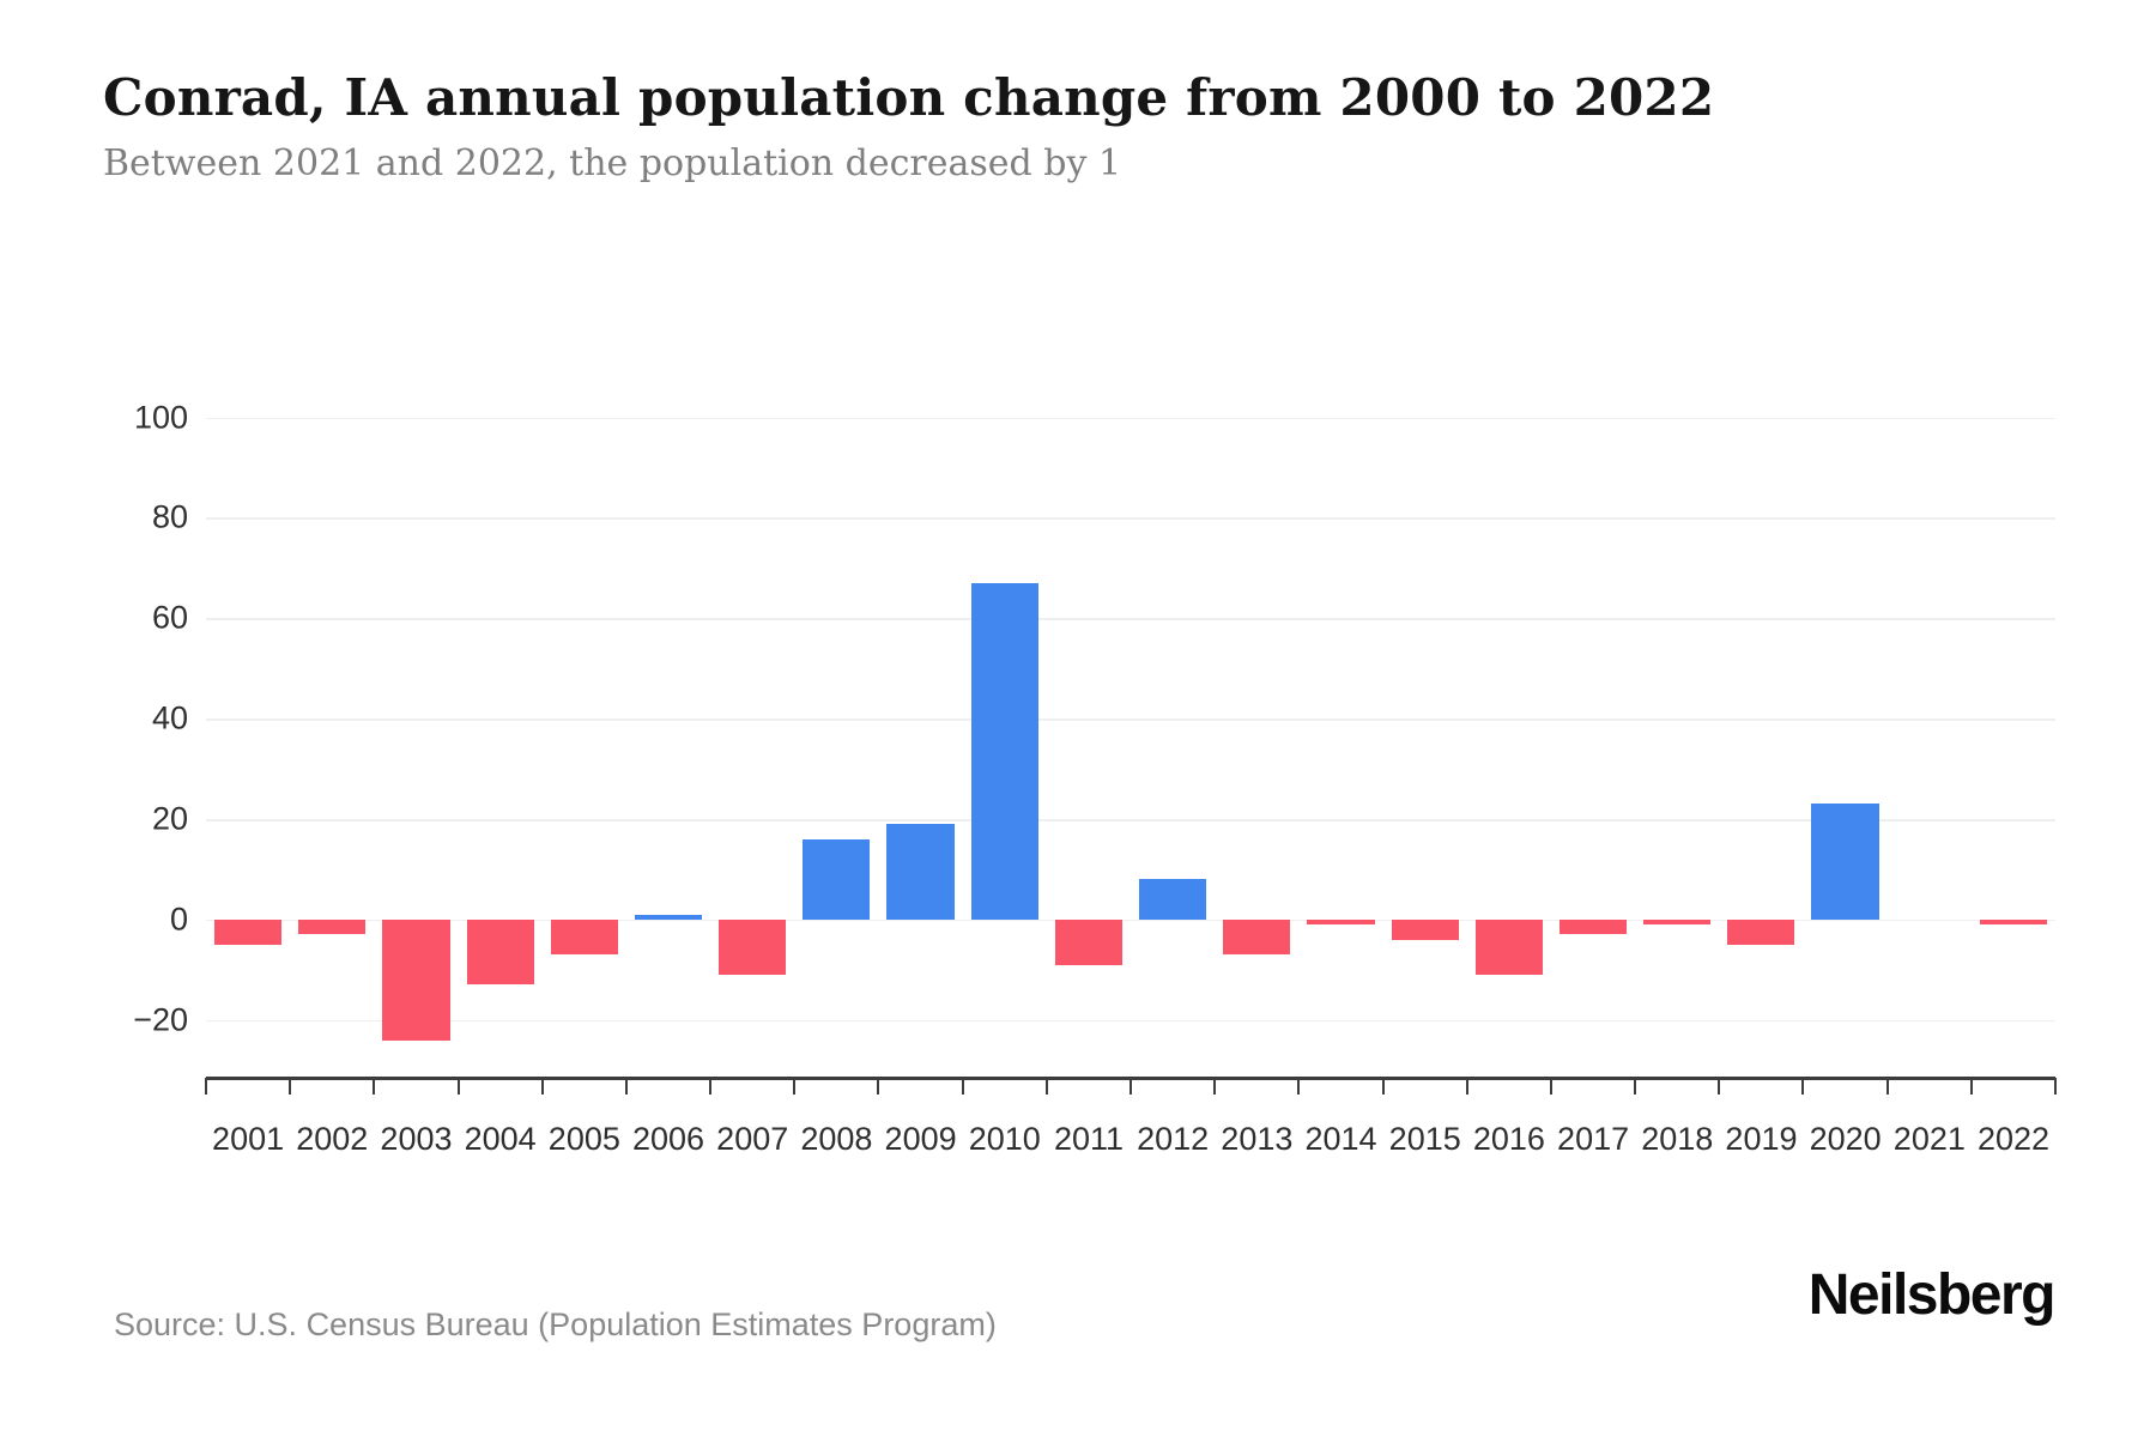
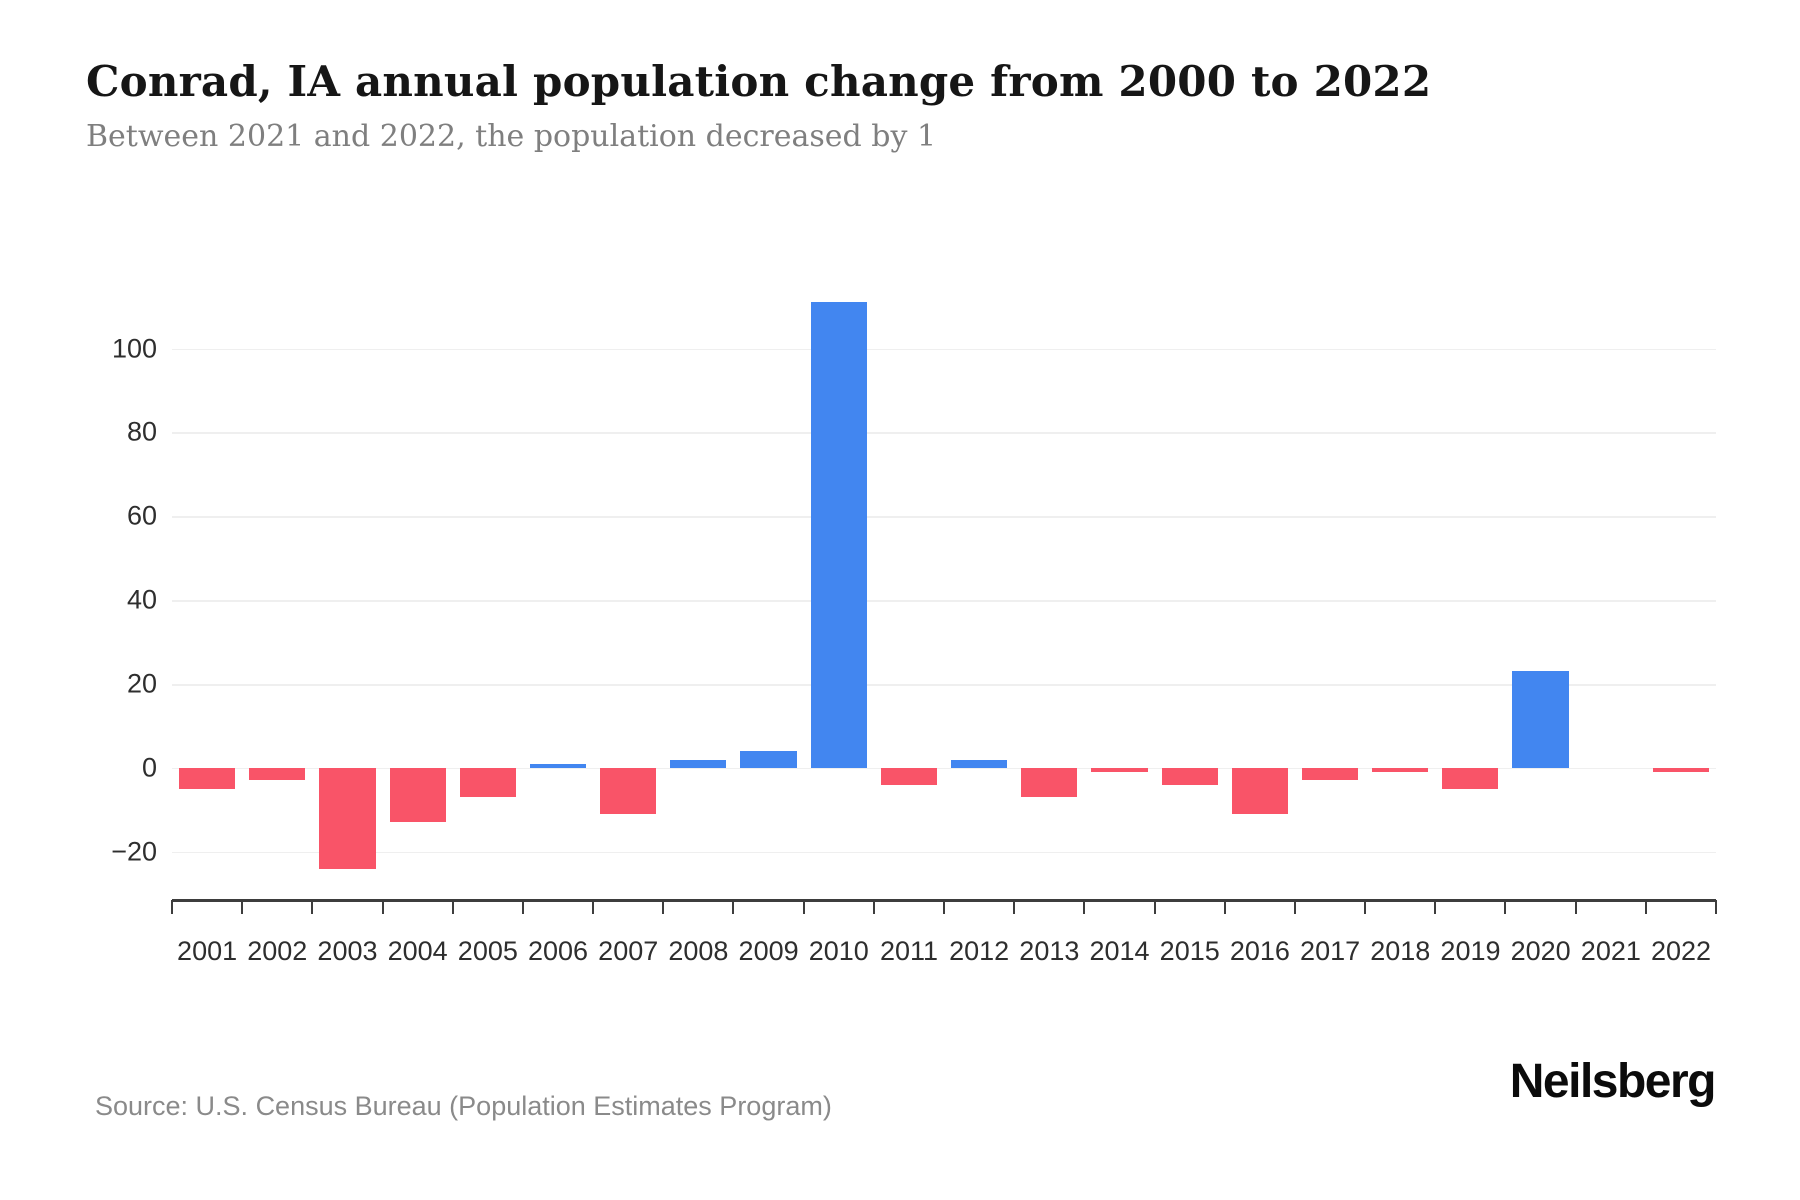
2008: 16 -> 2
2009: 19 -> 4
2010: 67 -> 111
2011: -9 -> -4
2012: 8 -> 2
